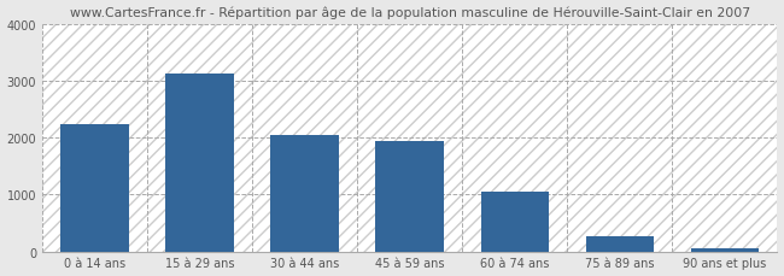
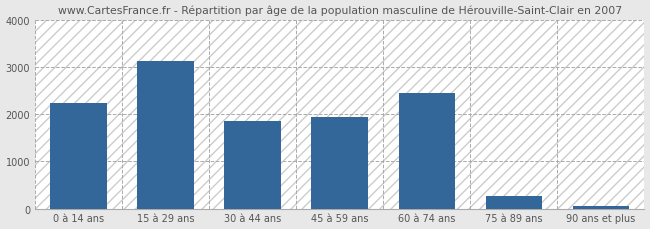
30 à 44 ans: 2050 -> 1850
60 à 74 ans: 1050 -> 2450
